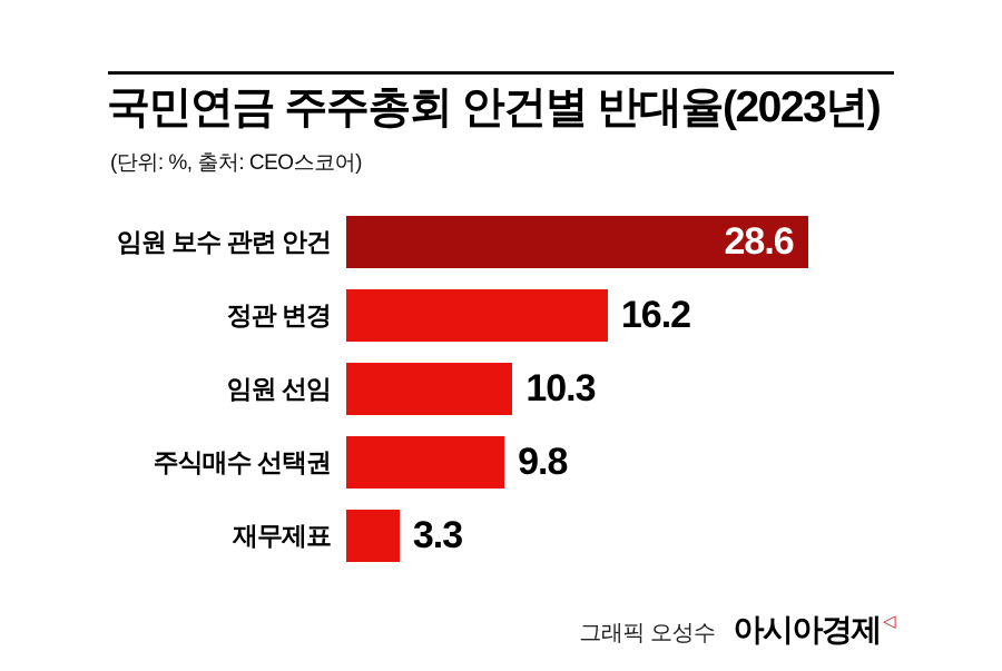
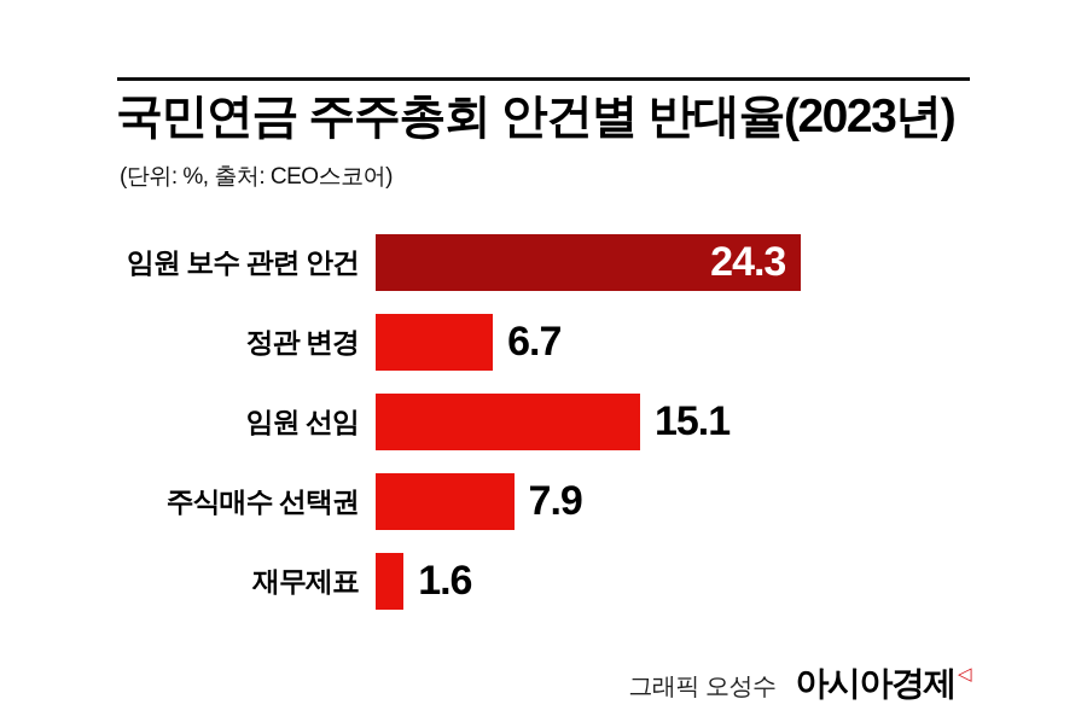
임원 보수 관련 안건: 28.6 -> 24.3
정관 변경: 16.2 -> 6.7
임원 선임: 10.3 -> 15.1
주식매수 선택권: 9.8 -> 7.9
재무제표: 3.3 -> 1.6
